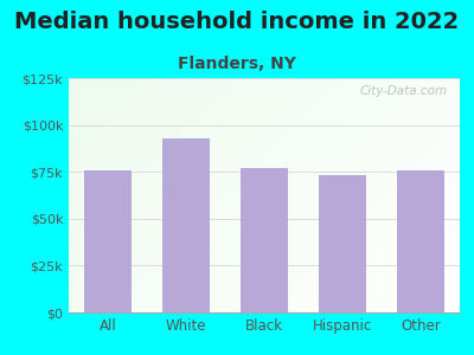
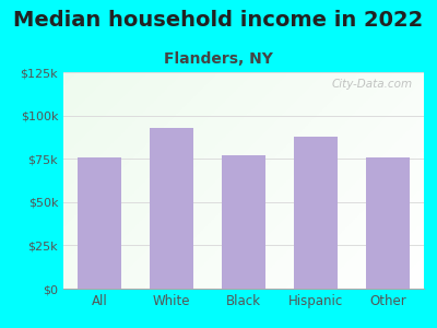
Hispanic: $73k -> $88k
